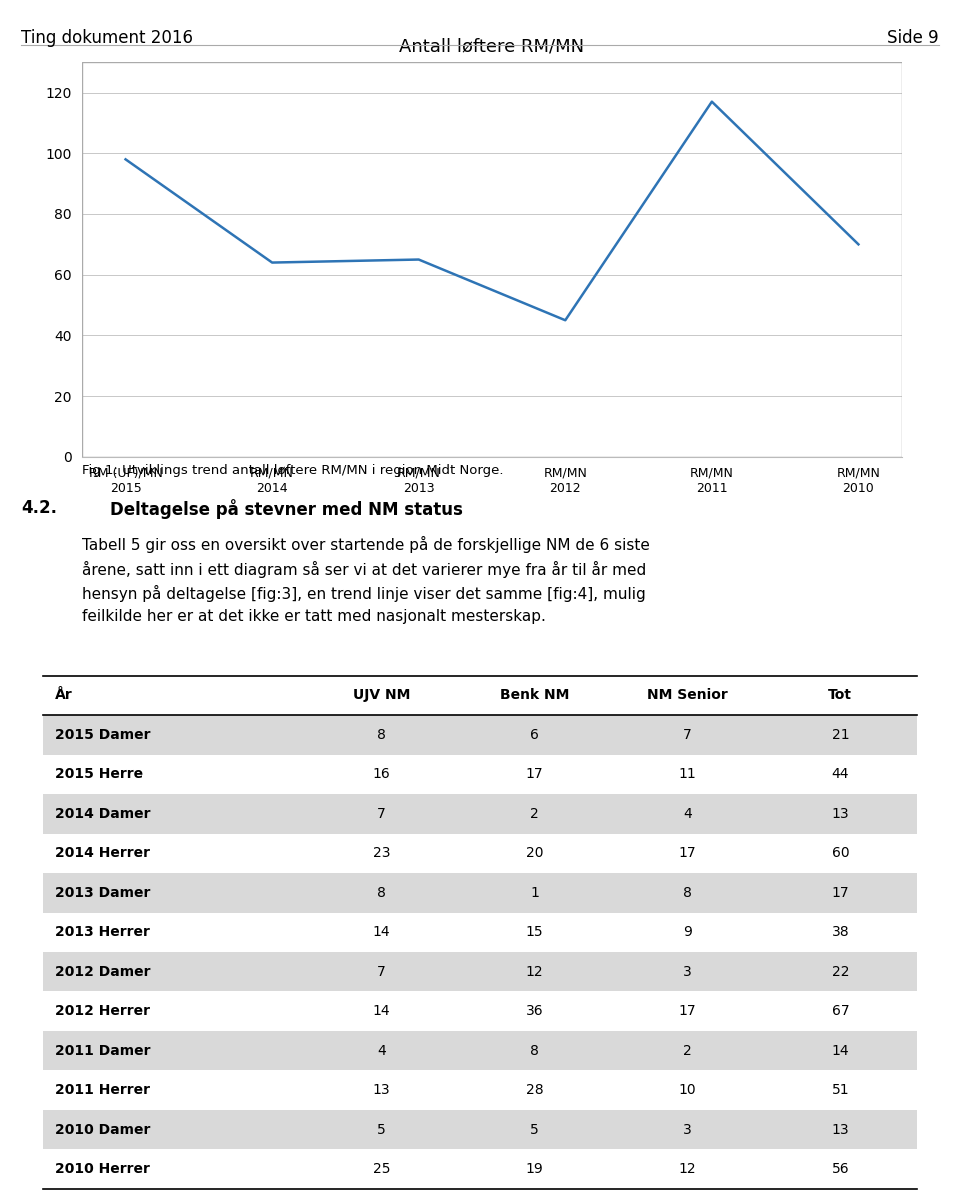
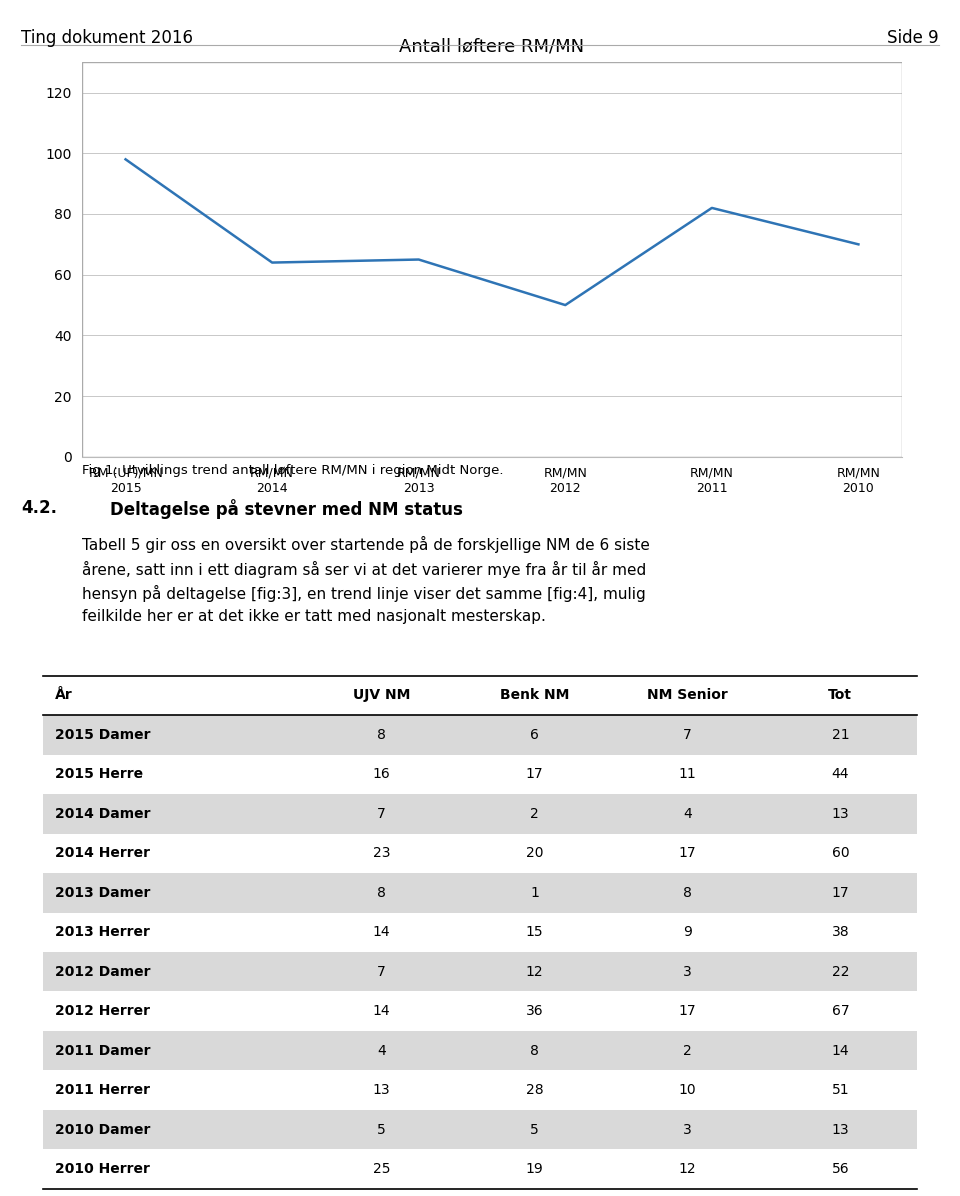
RM/MN 2012: 45 -> 50
RM/MN 2011: 117 -> 82
